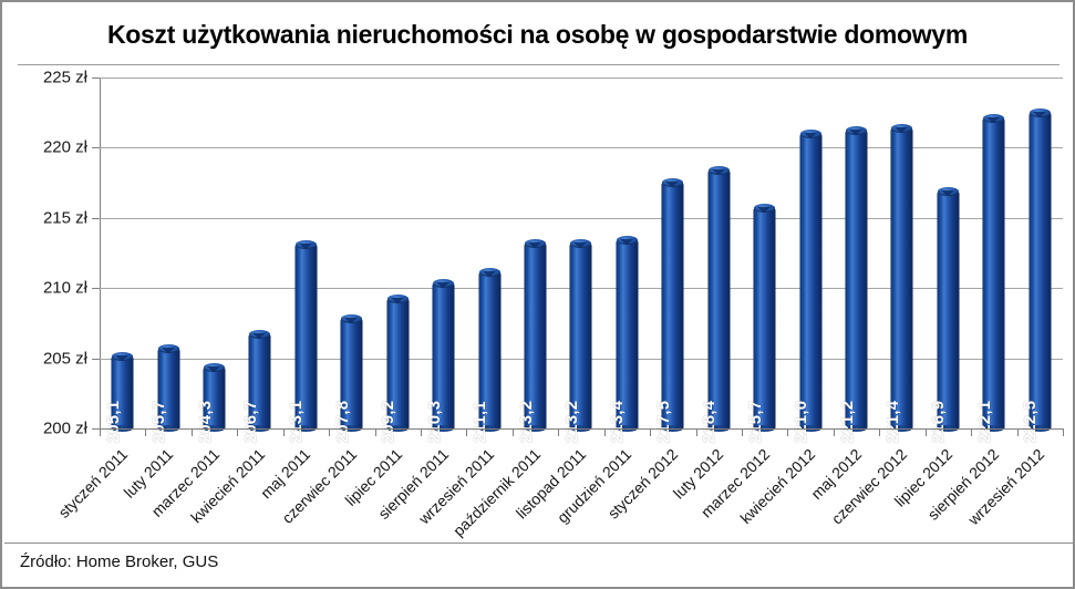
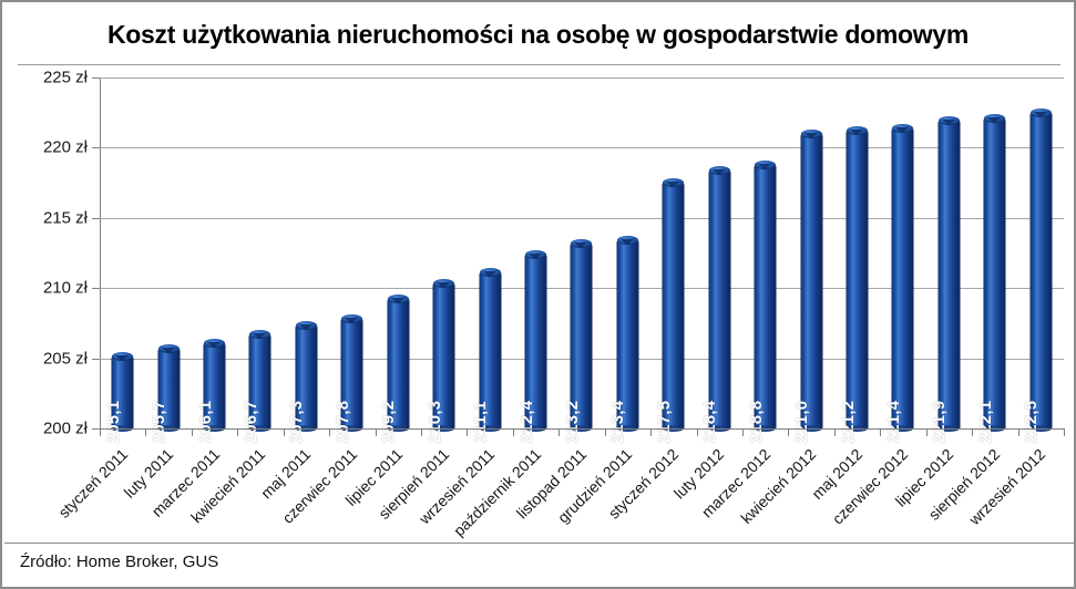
marzec 2011: 204,3 -> 206,1
maj 2011: 213,1 -> 207,3
październik 2011: 213,2 -> 212,4
marzec 2012: 215,7 -> 218,8
lipiec 2012: 216,9 -> 221,9
